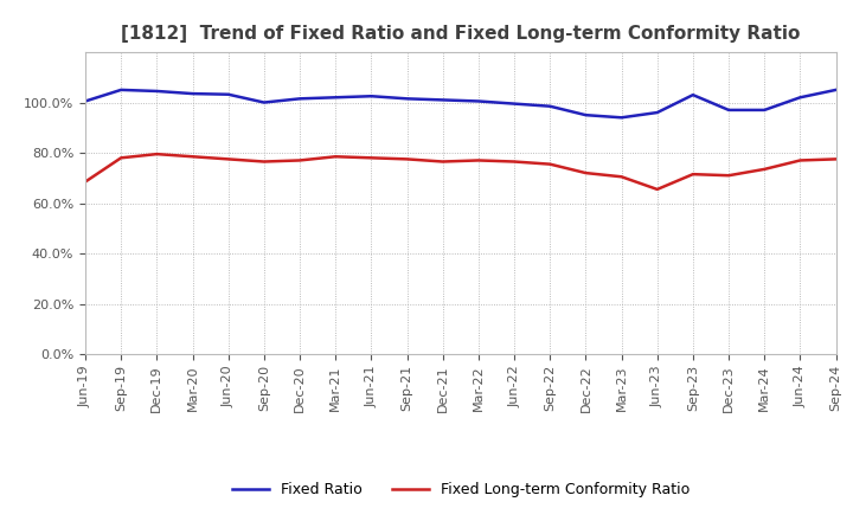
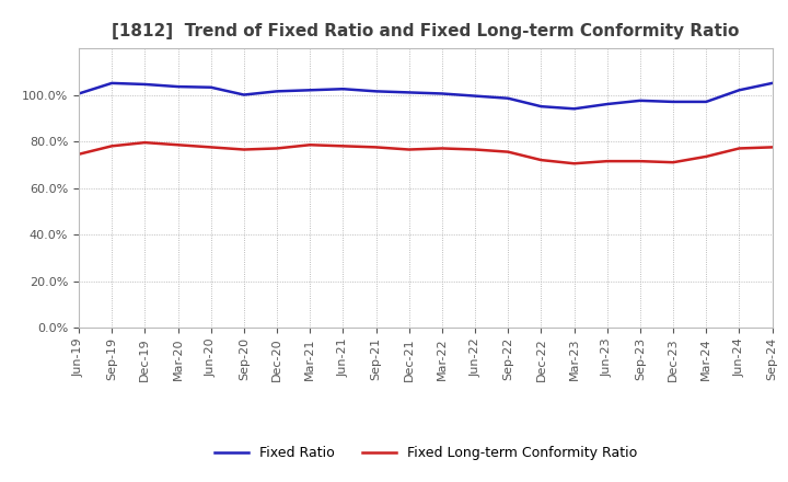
Fixed Long-term Conformity Ratio/Jun-19: 68.5% -> 74.5%
Fixed Long-term Conformity Ratio/Jun-23: 65.5% -> 71.5%
Fixed Ratio/Sep-23: 103.0% -> 97.5%
